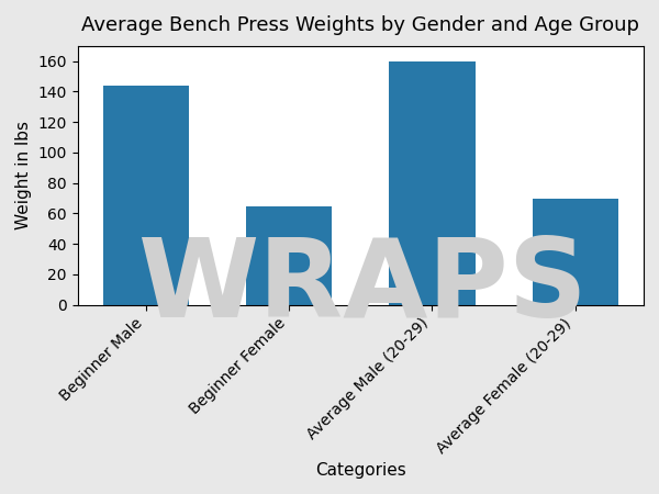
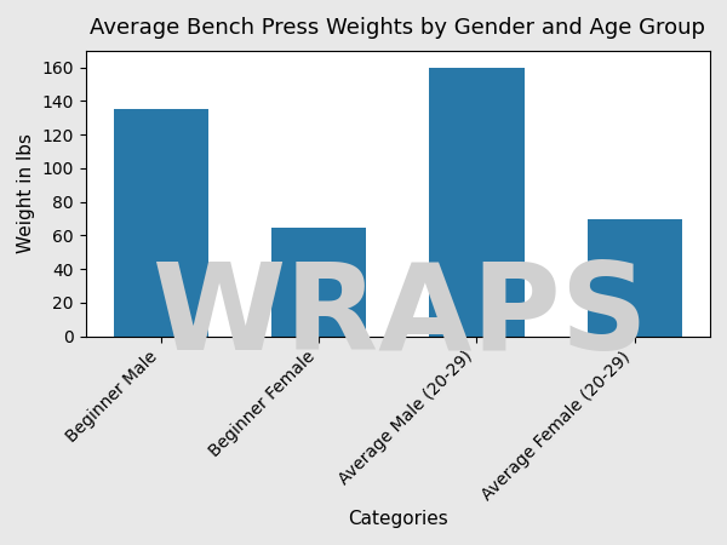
Beginner Male: 144 -> 135
